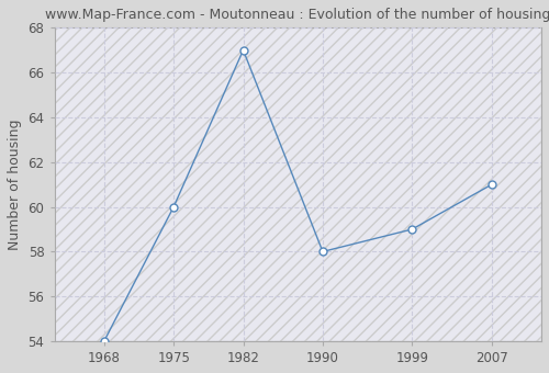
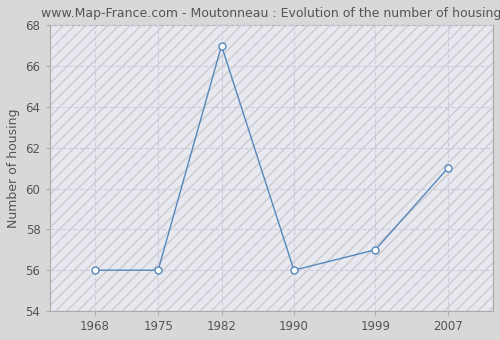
1968: 54 -> 56
1975: 60 -> 56
1990: 58 -> 56
1999: 59 -> 57
